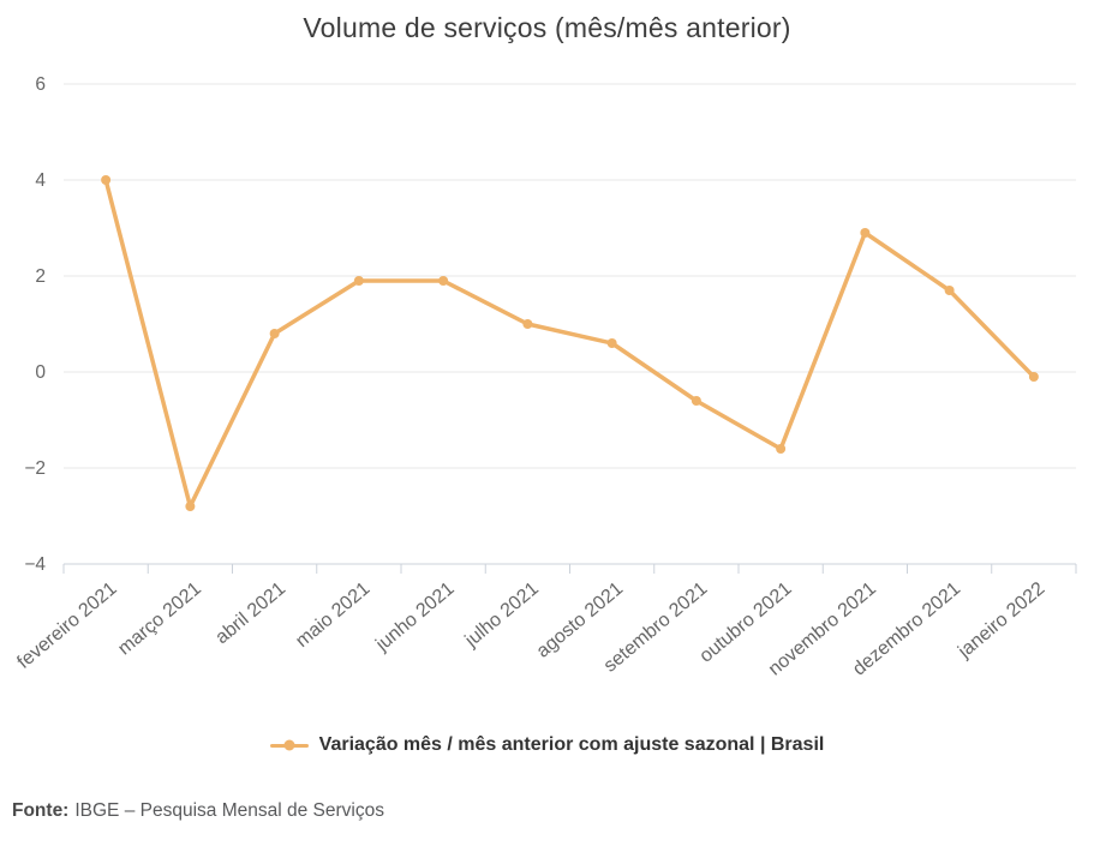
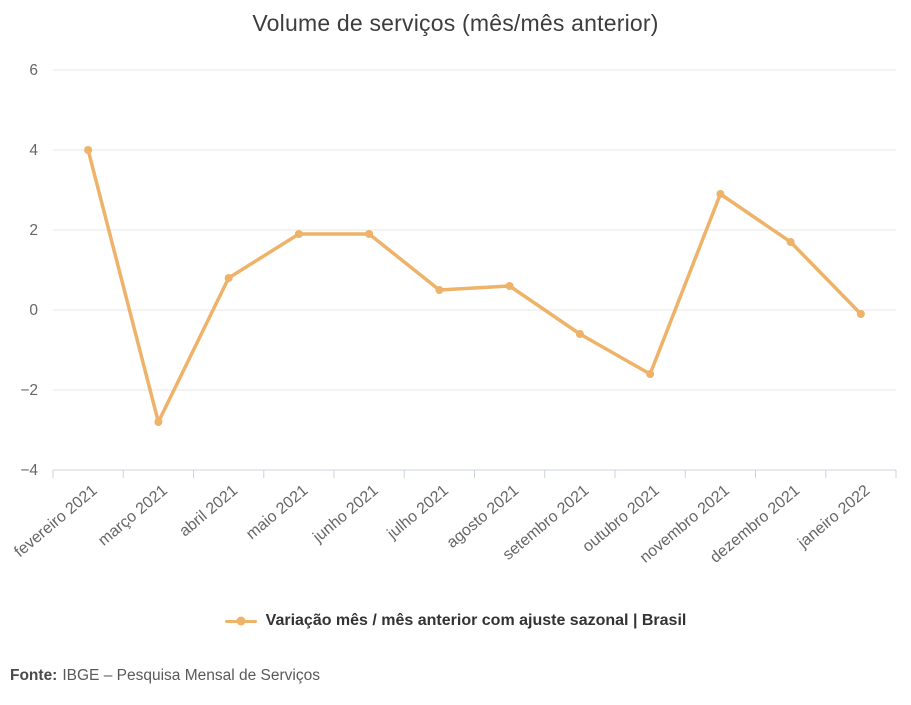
julho 2021: 1.0 -> 0.5
